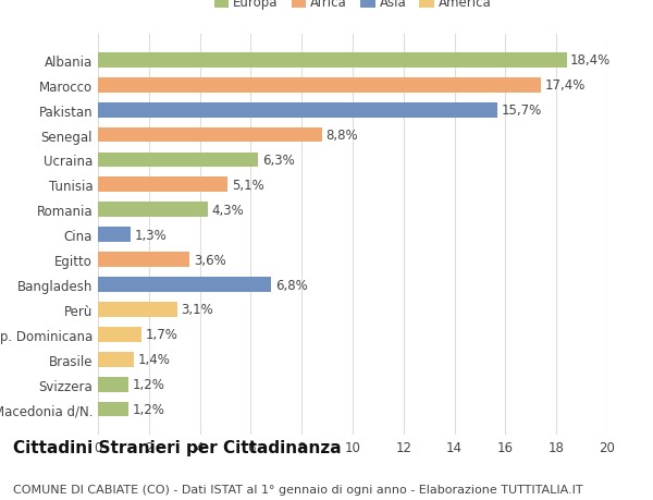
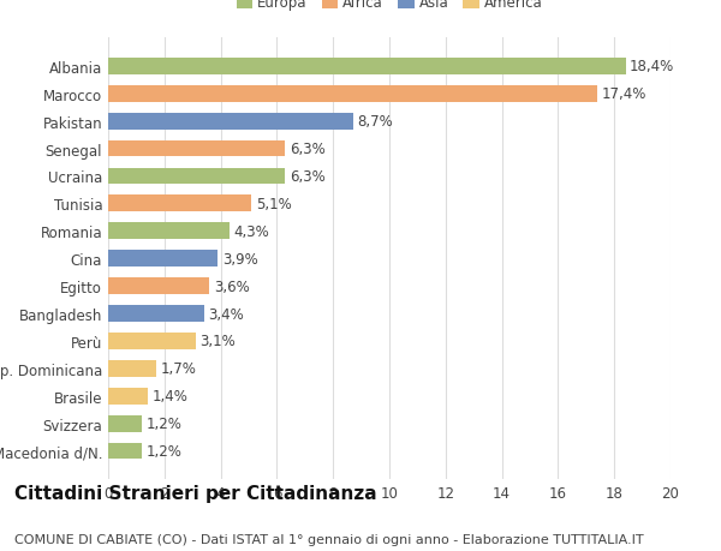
Pakistan: 15,7% -> 8,7%
Senegal: 8,8% -> 6,3%
Cina: 1,3% -> 3,9%
Bangladesh: 6,8% -> 3,4%
